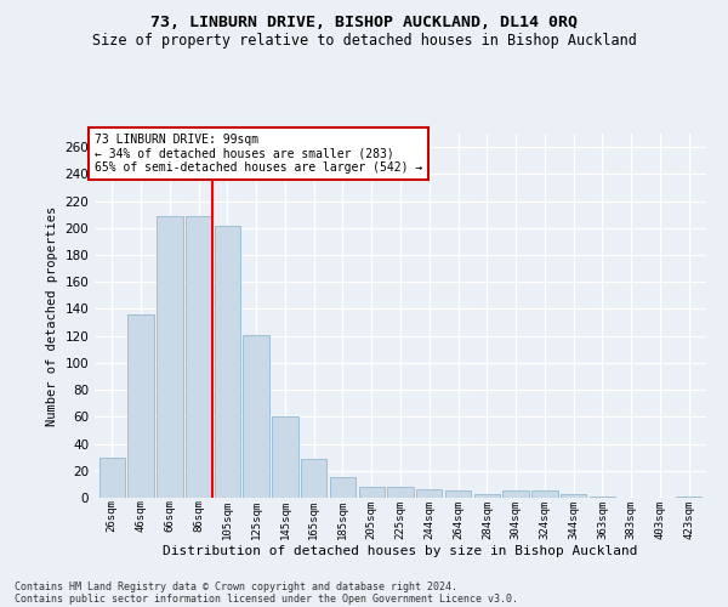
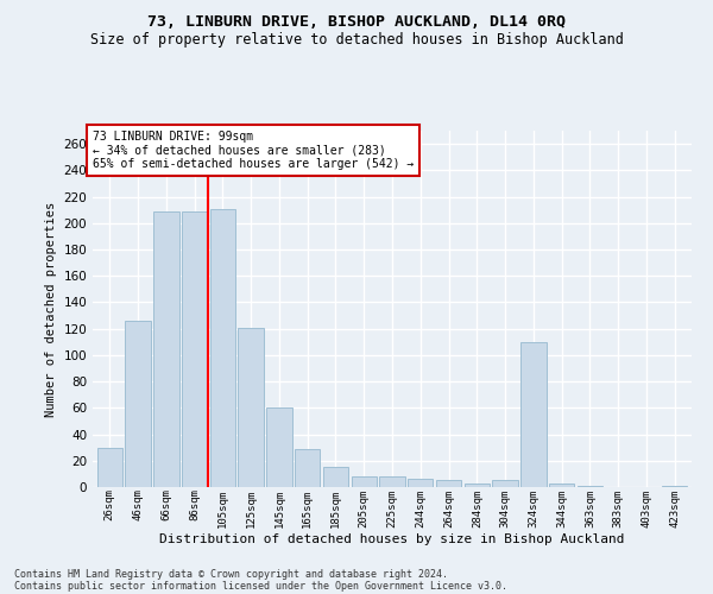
46sqm: 136 -> 126
105sqm: 202 -> 211
324sqm: 5 -> 110
